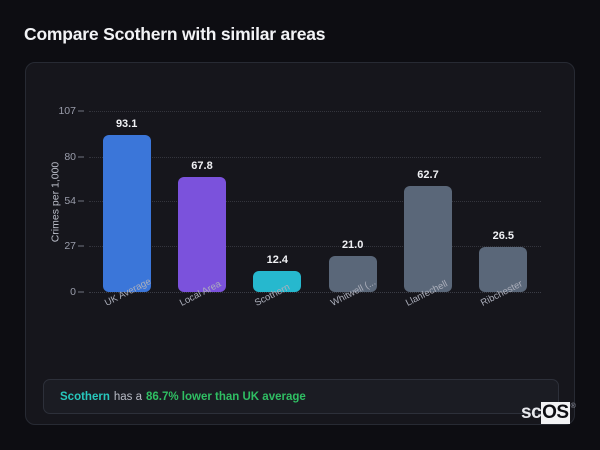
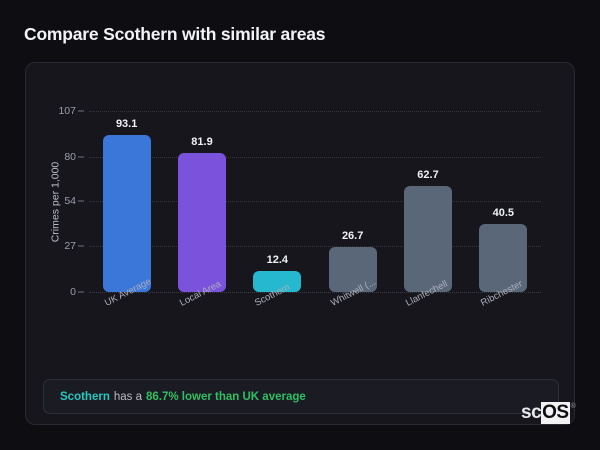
Local Area: 67.8 -> 81.9
Whitwell (...: 21.0 -> 26.7
Ribchester: 26.5 -> 40.5
